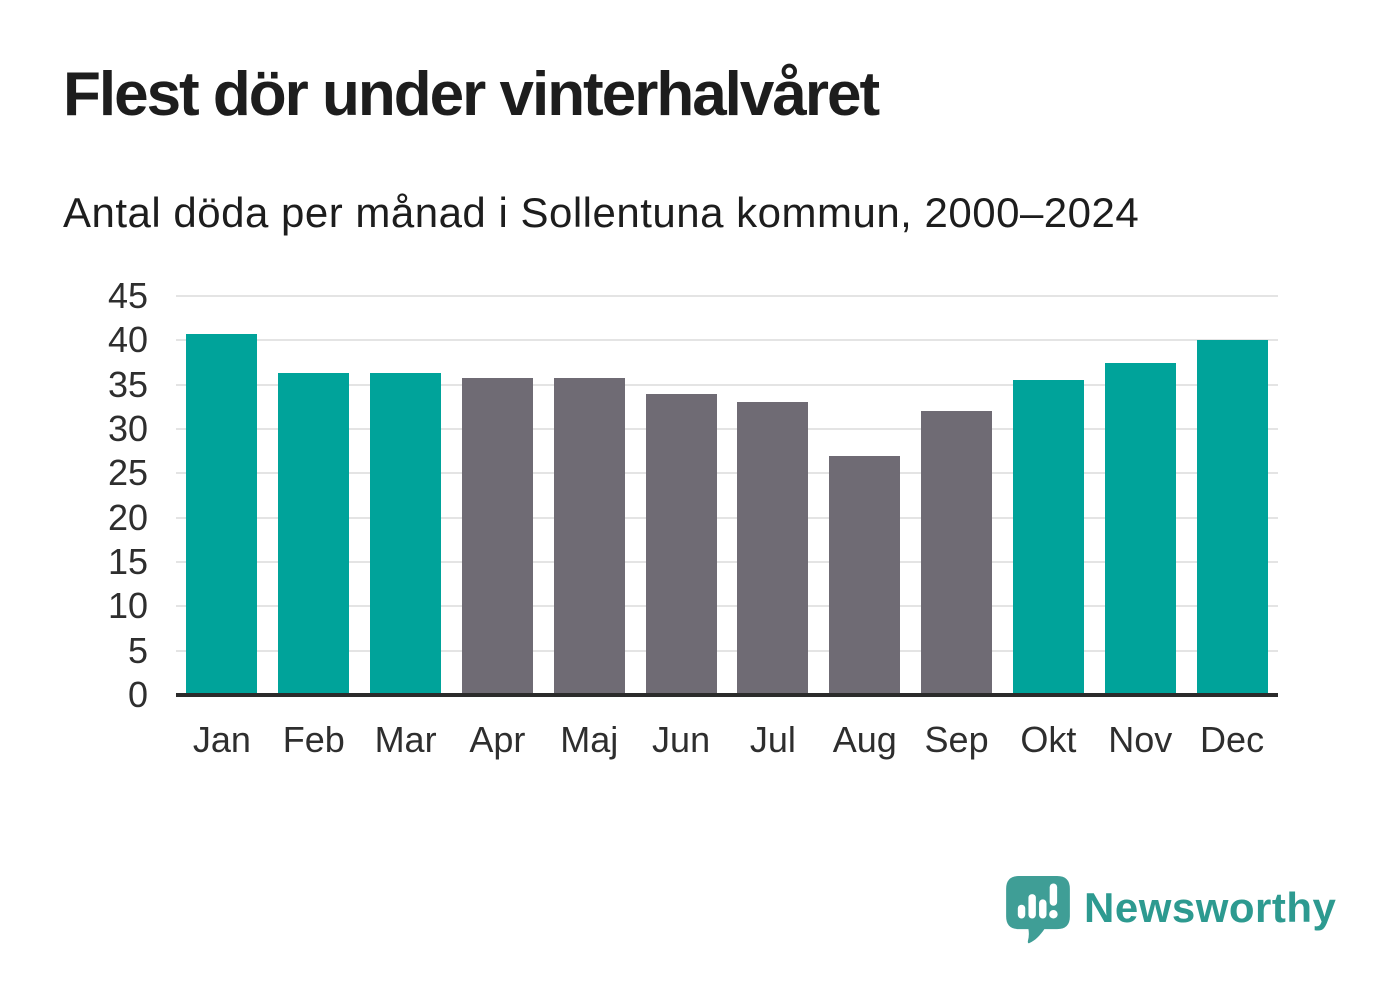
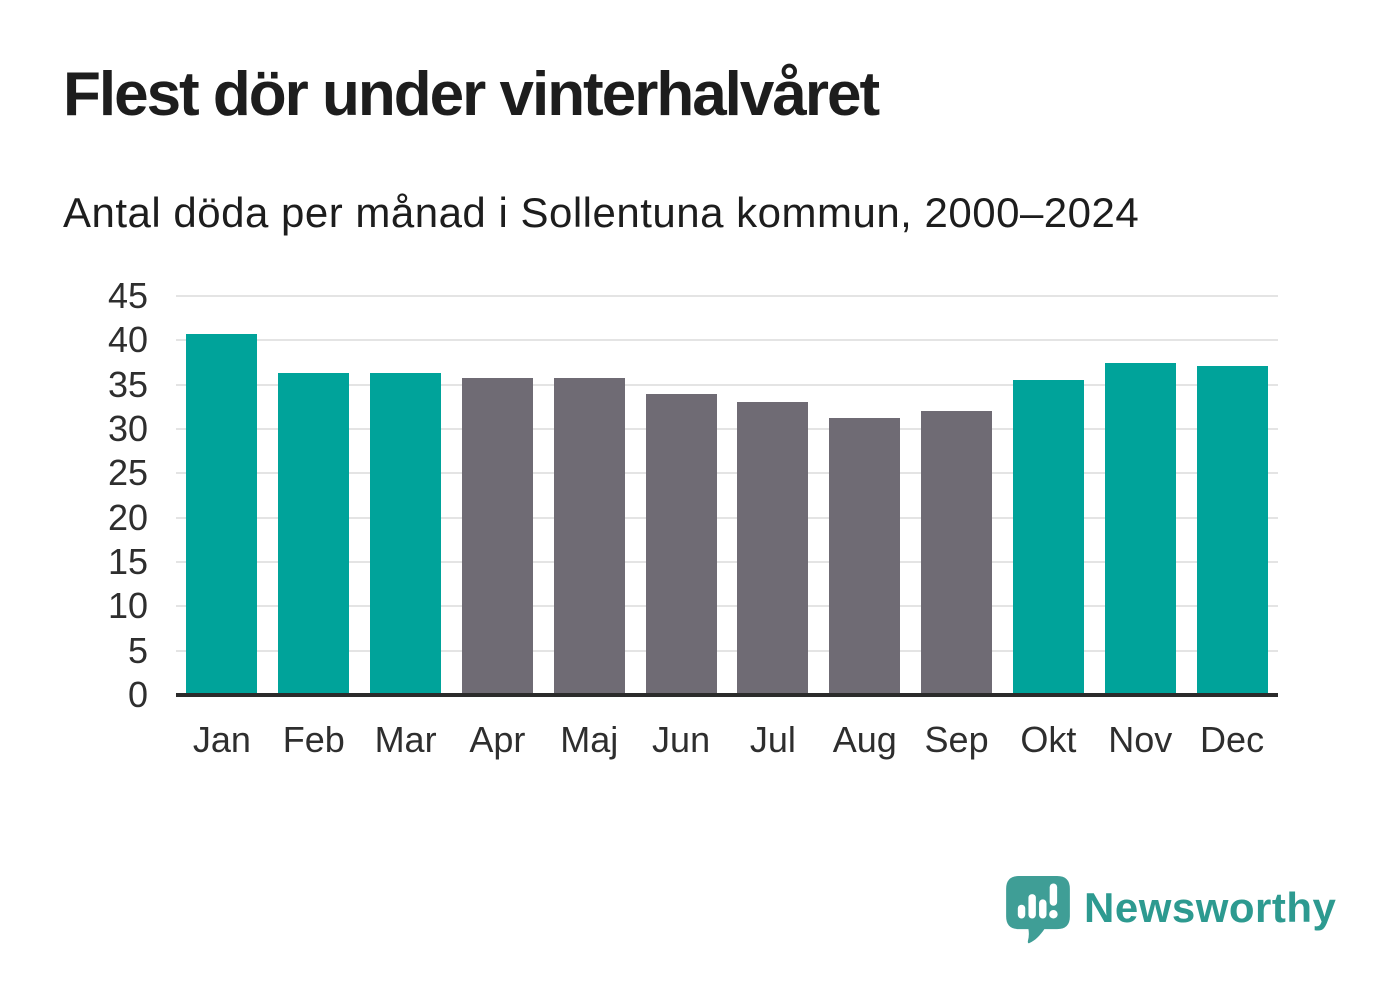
Aug: 27 -> 31
Dec: 40 -> 37
